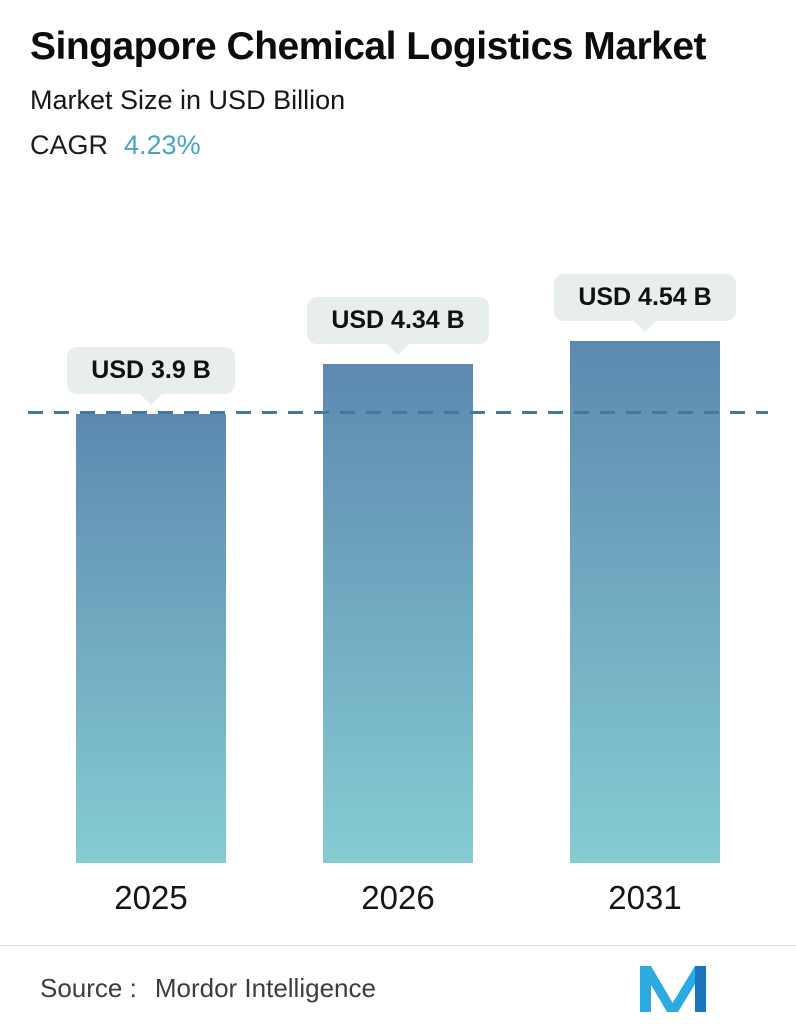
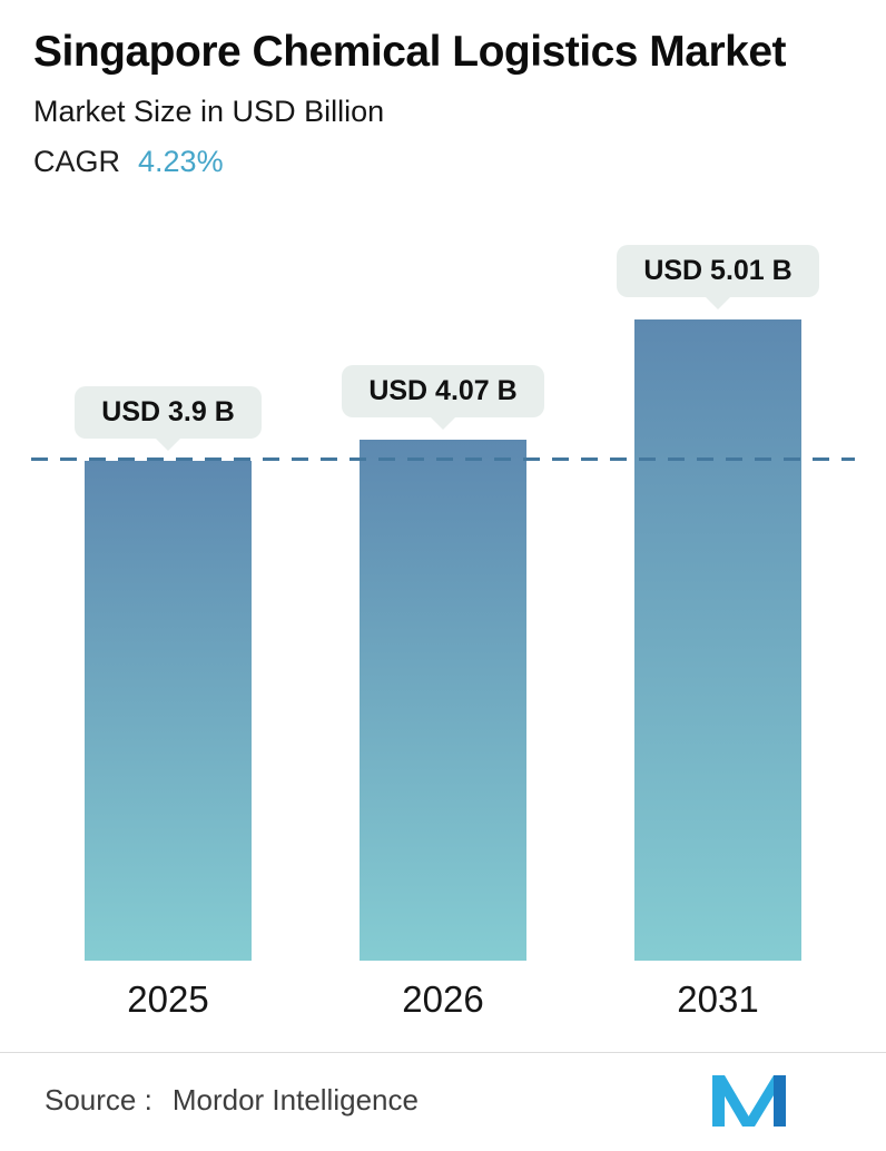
2026: 4.34 -> 4.07
2031: 4.54 -> 5.01
